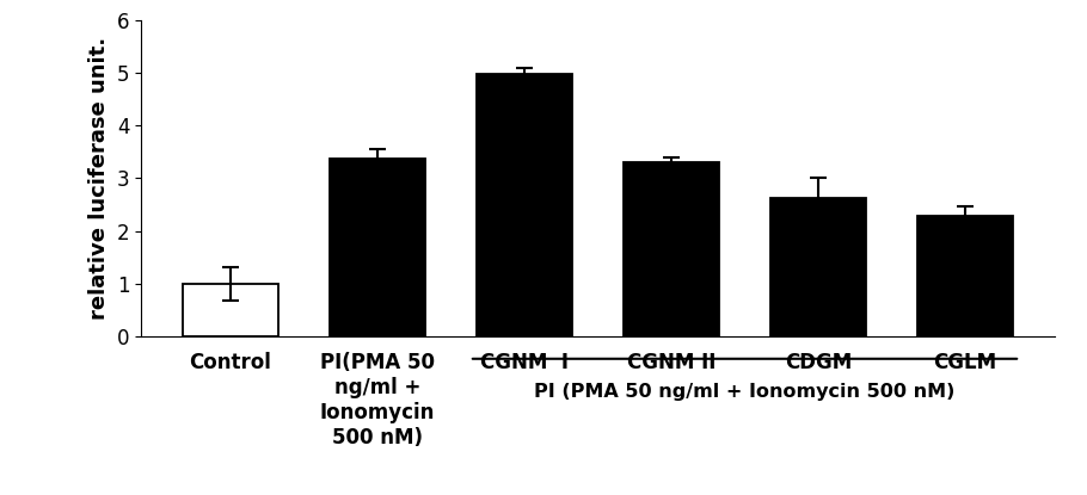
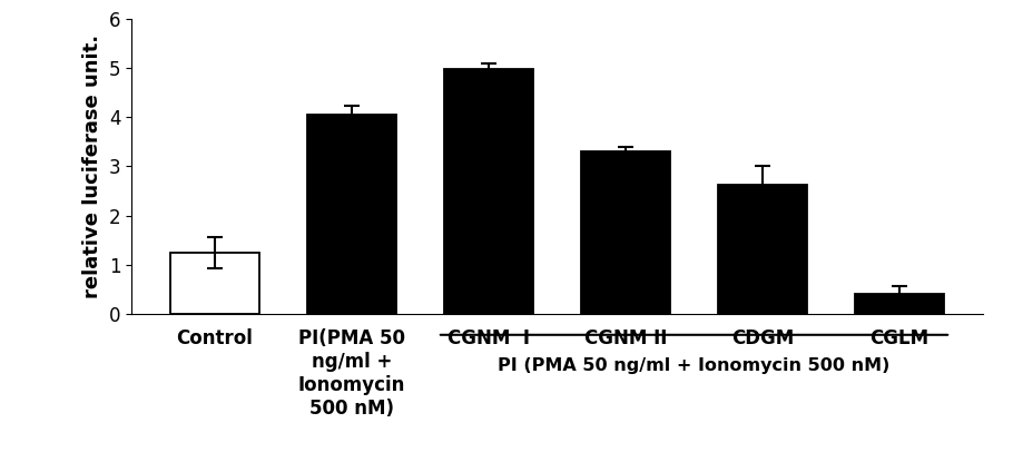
Control: 1.00 -> 1.25
PI(PMA 50 ng/ml + Ionomycin 500 nM): 3.38 -> 4.05
CGLM: 2.28 -> 0.40
